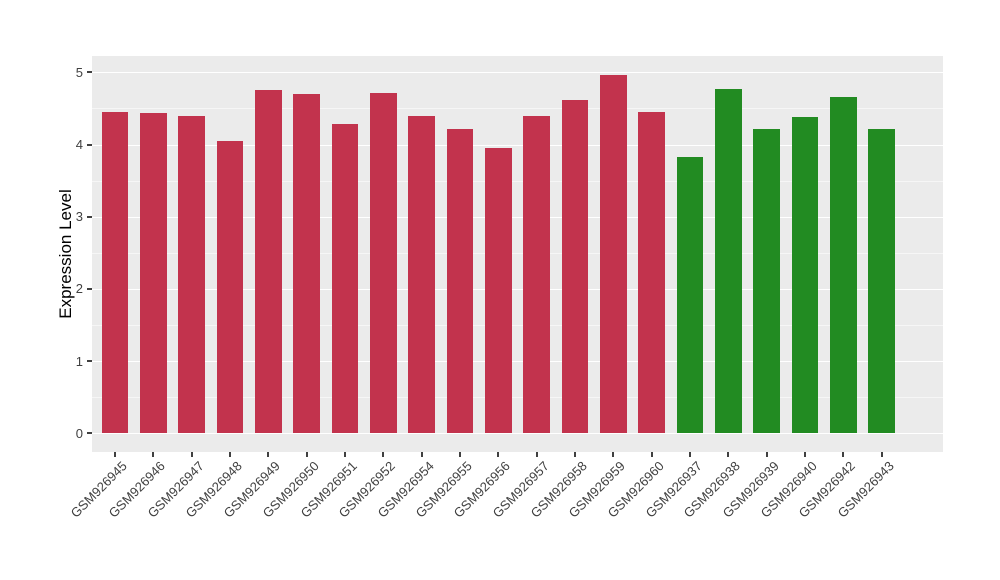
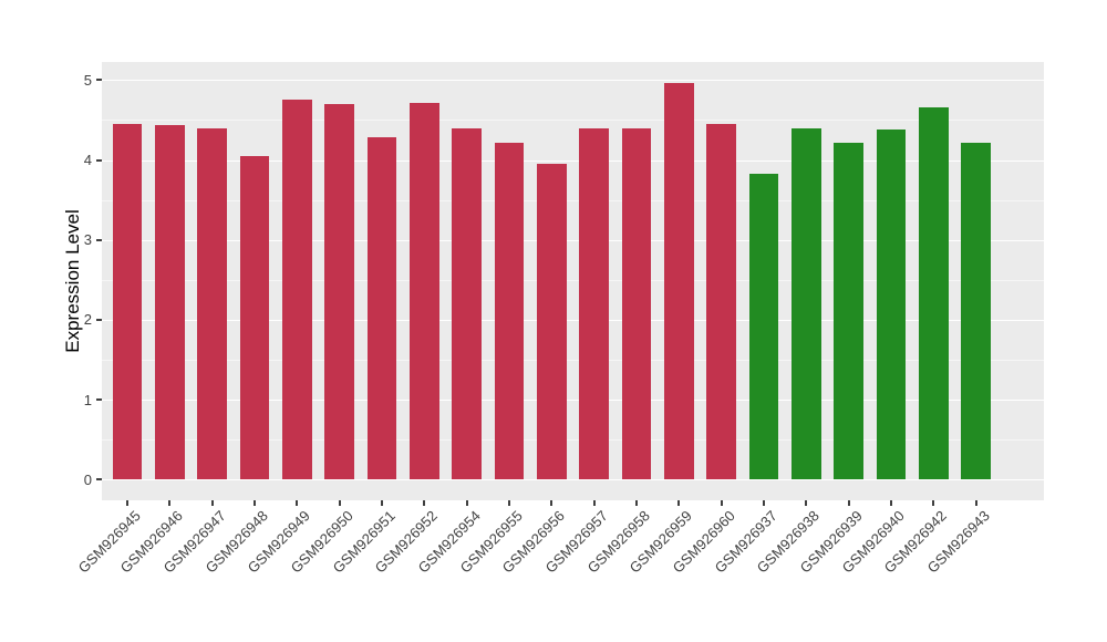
GSM926958: 4.6 -> 4.4
GSM926938: 4.8 -> 4.4
